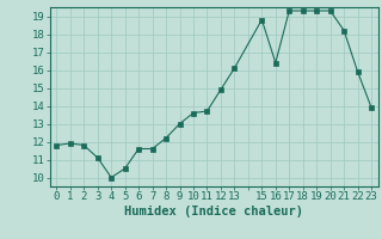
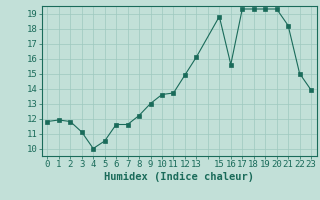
16: 16.4 -> 15.6
22: 15.9 -> 15.0
